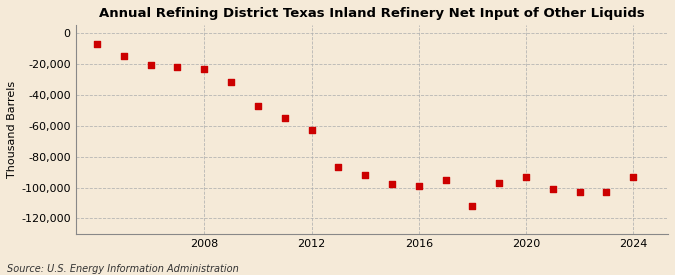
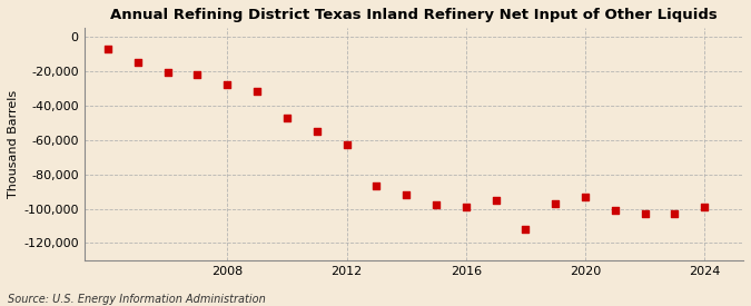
2008: -23,000 -> -28,000
2024: -93,000 -> -99,000
